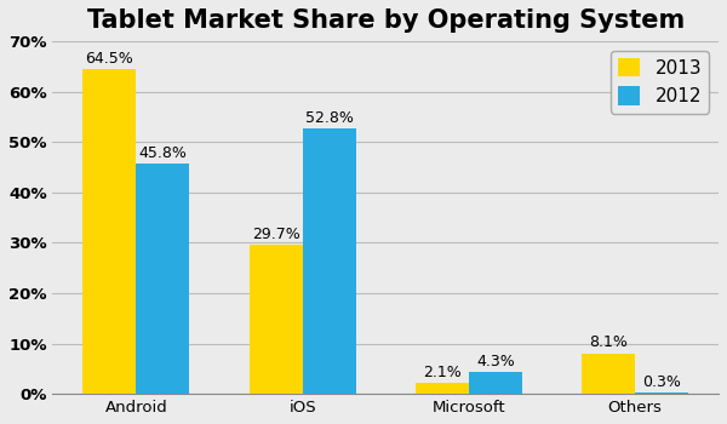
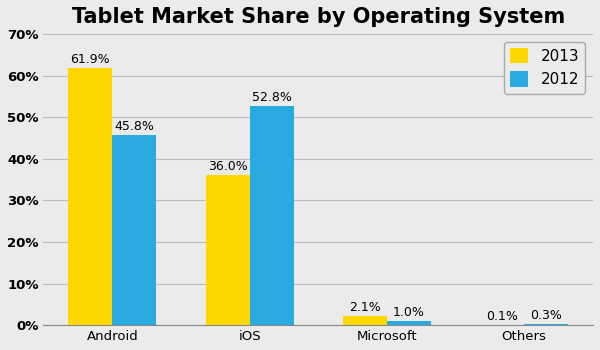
2013/Android: 64.5% -> 61.9%
2013/iOS: 29.7% -> 36.0%
2012/Microsoft: 4.3% -> 1.0%
2013/Others: 8.1% -> 0.1%
